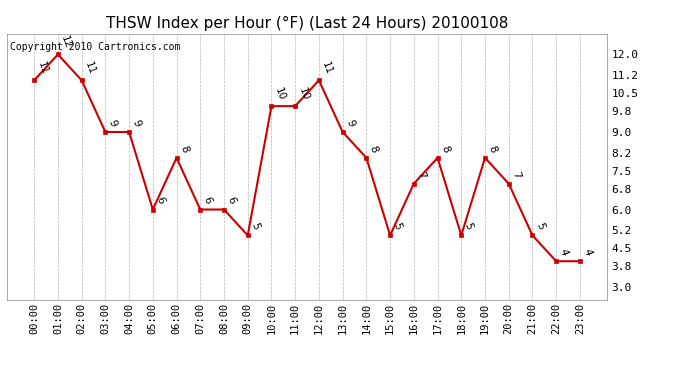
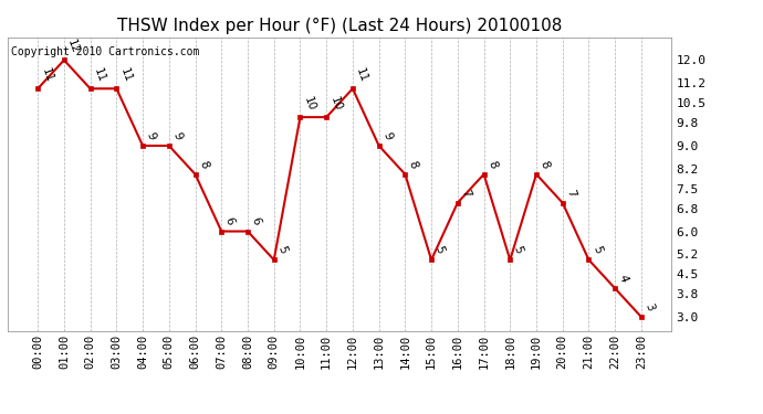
03:00: 9 -> 11
05:00: 6 -> 9
23:00: 4 -> 3
